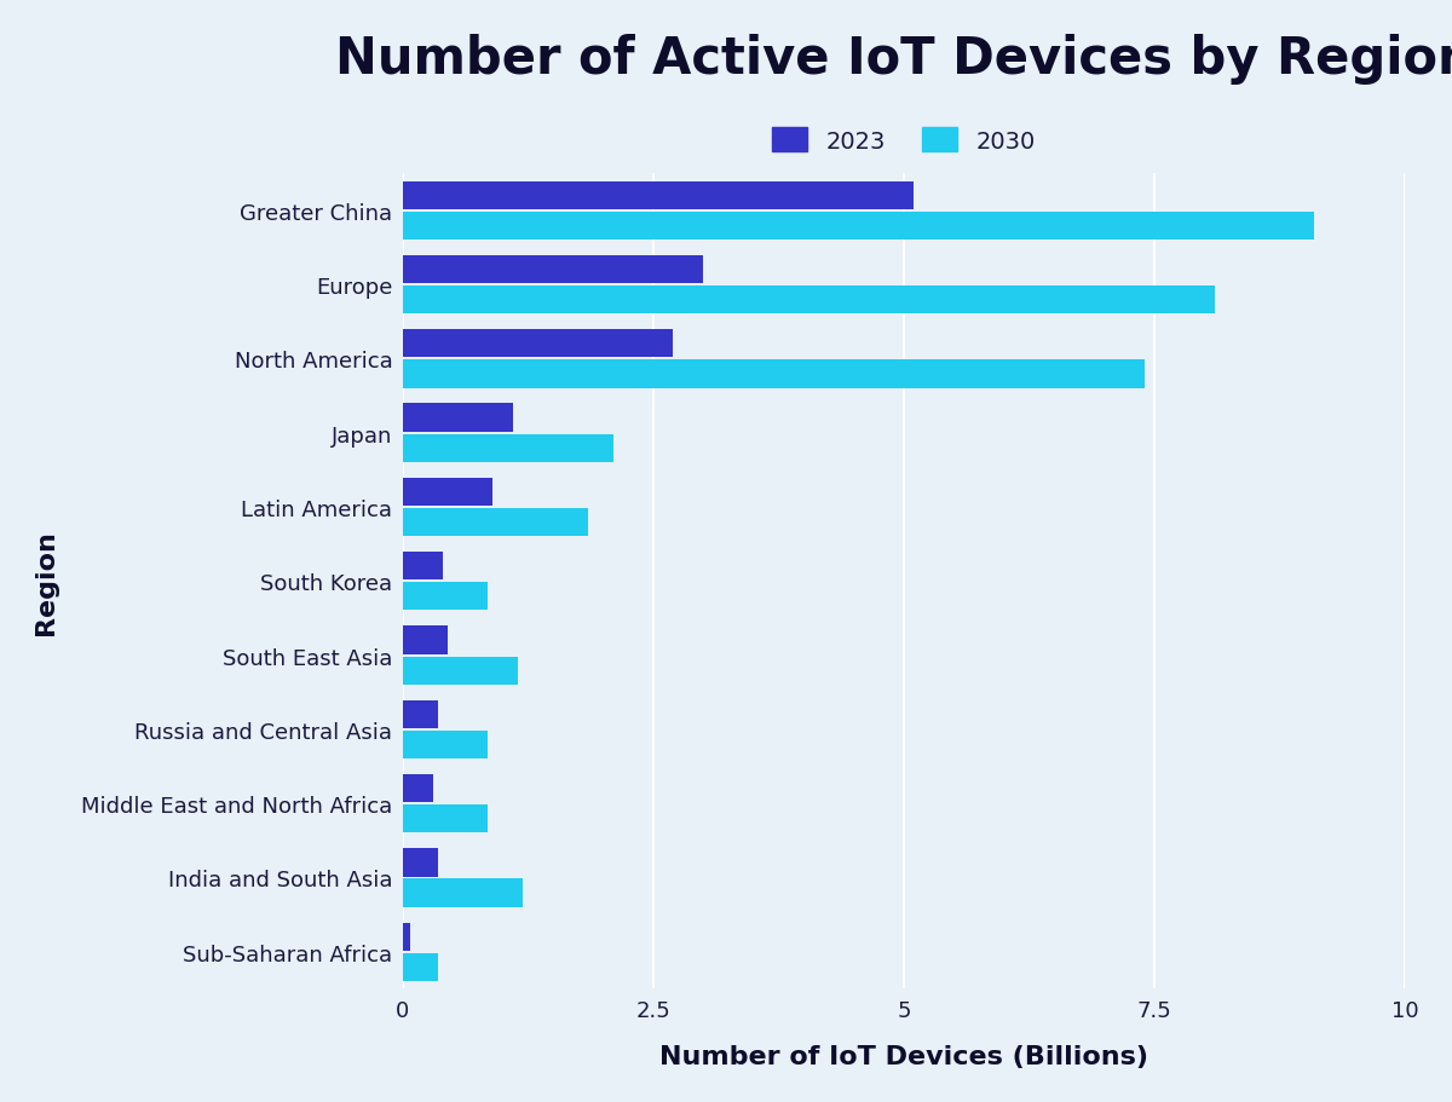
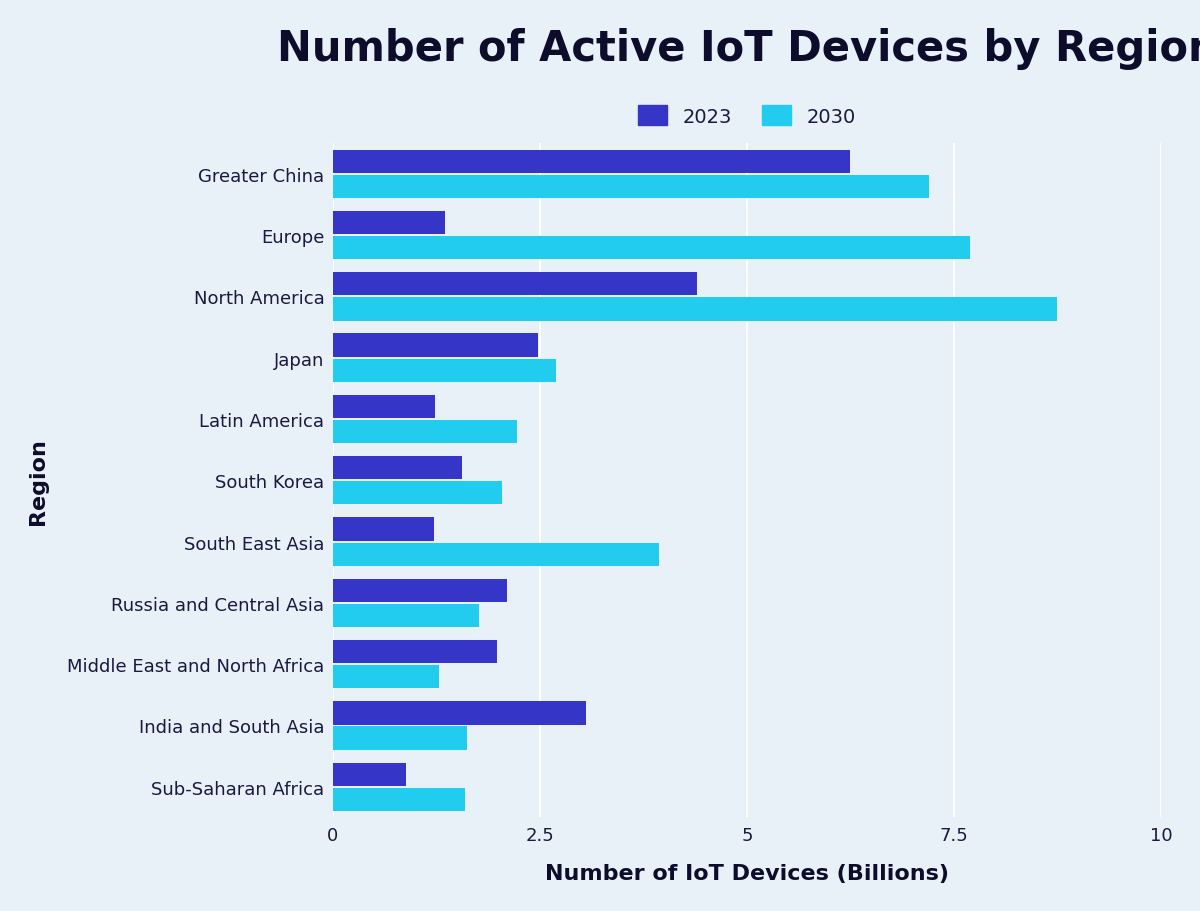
2023/Greater China: 5.10 -> 6.24
2030/Greater China: 9.10 -> 7.20
2023/Europe: 3.00 -> 1.36
2030/Europe: 8.10 -> 7.70
2023/North America: 2.70 -> 4.40
2030/North America: 7.40 -> 8.74
2023/Japan: 1.10 -> 2.48
2030/Japan: 2.10 -> 2.70
2023/Latin America: 0.90 -> 1.24
2030/Latin America: 1.85 -> 2.22
2023/South Korea: 0.40 -> 1.56
2030/South Korea: 0.85 -> 2.04
2023/South East Asia: 0.45 -> 1.22
2030/South East Asia: 1.15 -> 3.94
2023/Russia and Central Asia: 0.35 -> 2.10
2030/Russia and Central Asia: 0.85 -> 1.76
2023/Middle East and North Africa: 0.30 -> 1.98
2030/Middle East and North Africa: 0.85 -> 1.28
2023/India and South Asia: 0.35 -> 3.06
2030/India and South Asia: 1.20 -> 1.62
2023/Sub-Saharan Africa: 0.08 -> 0.88
2030/Sub-Saharan Africa: 0.35 -> 1.60
